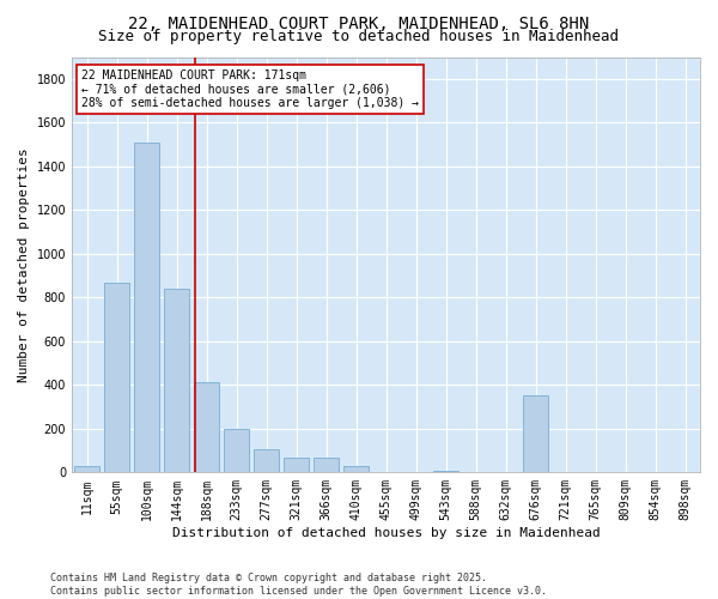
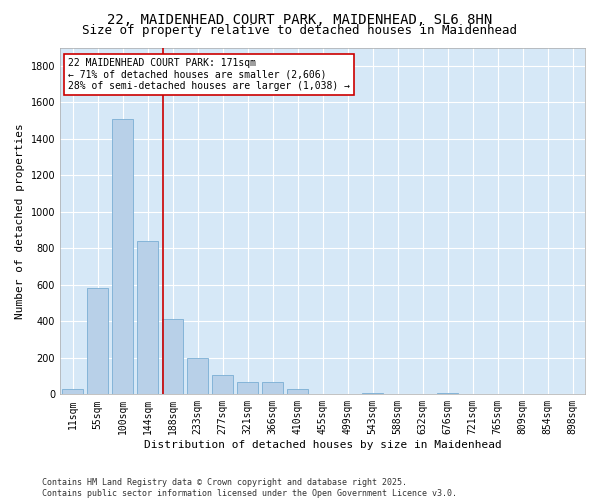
55sqm: 870 -> 580
676sqm: 350 -> 0
